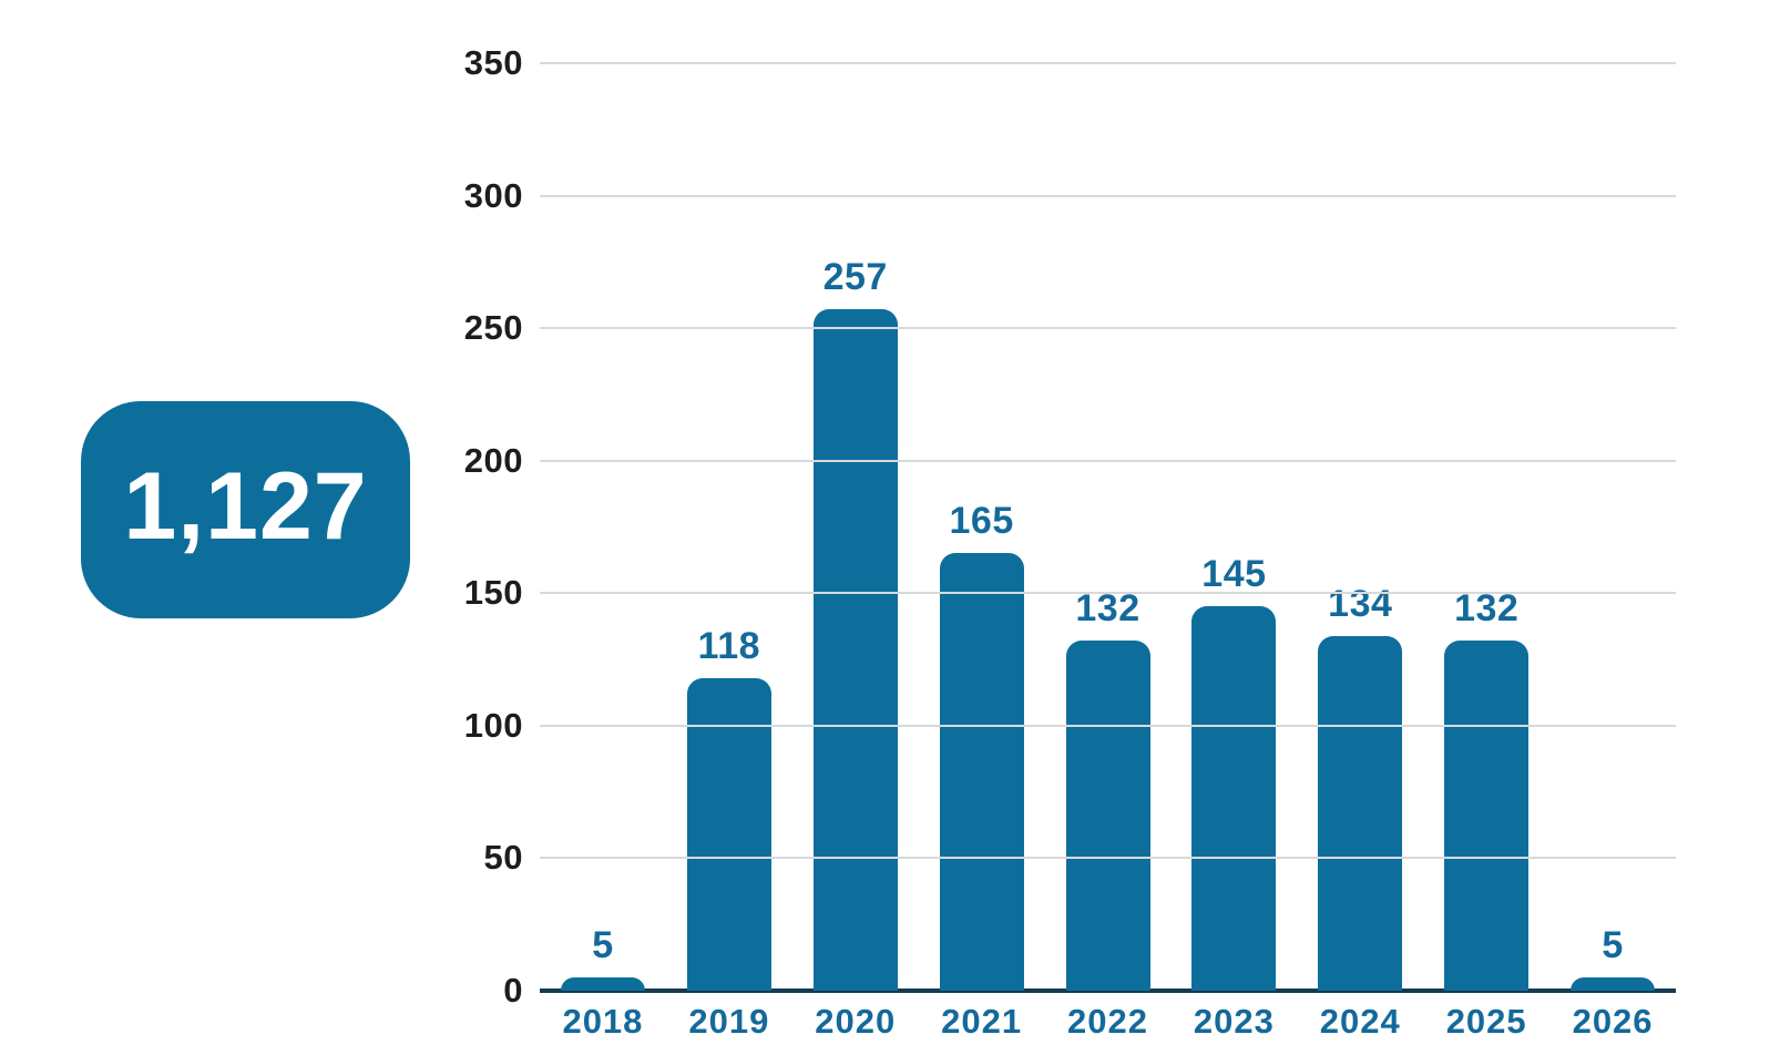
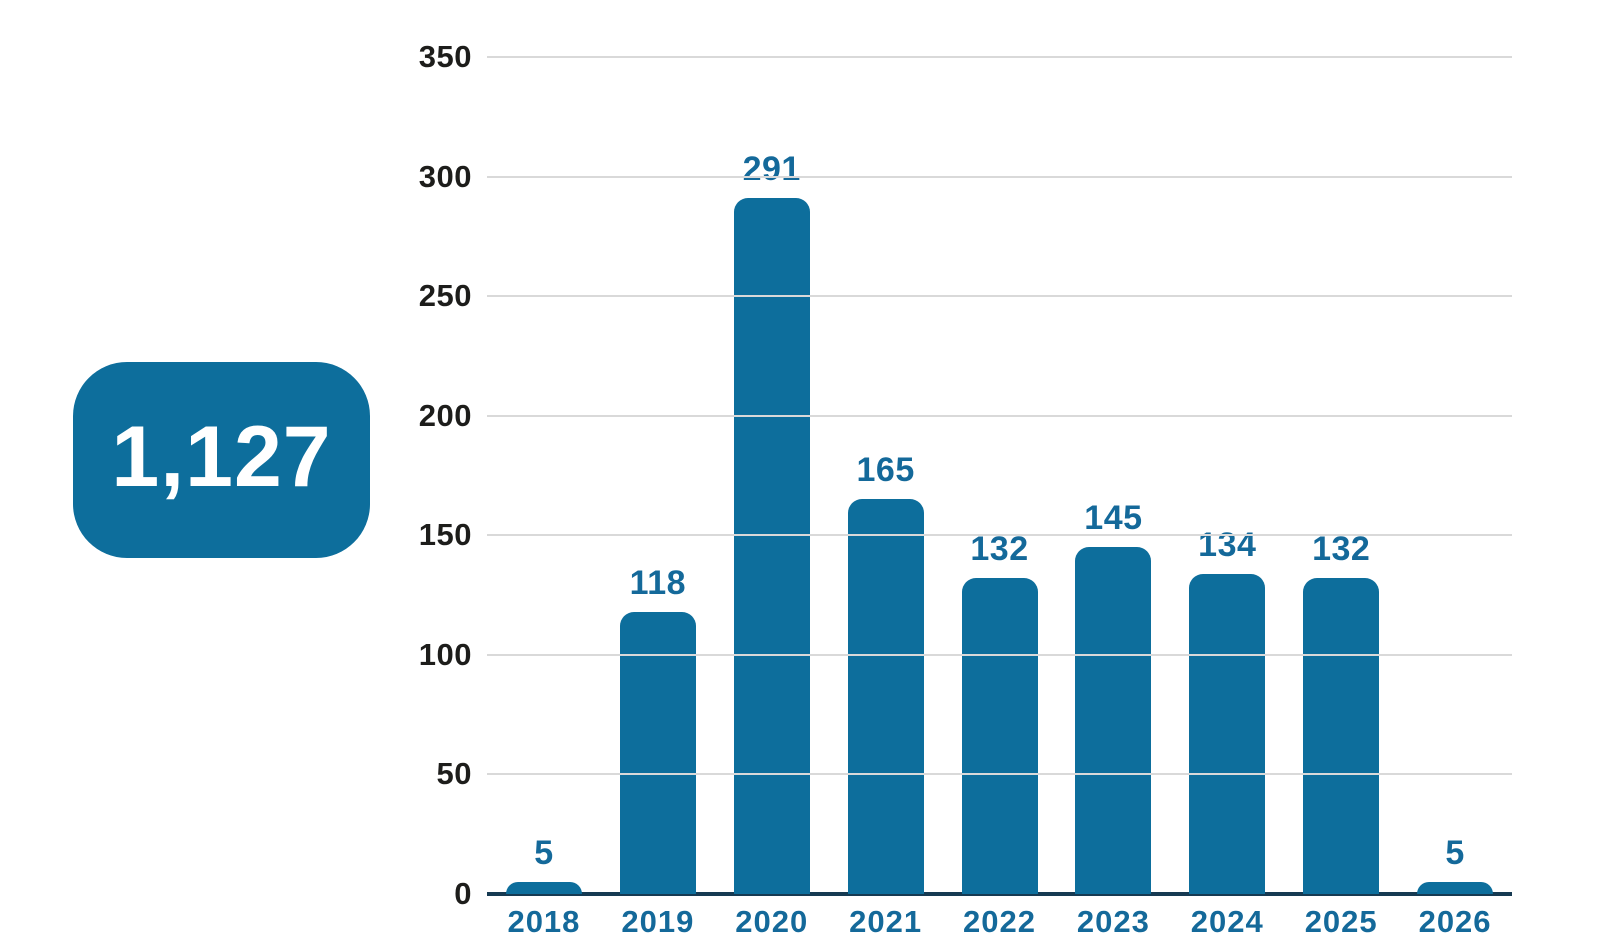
2020: 257 -> 291
